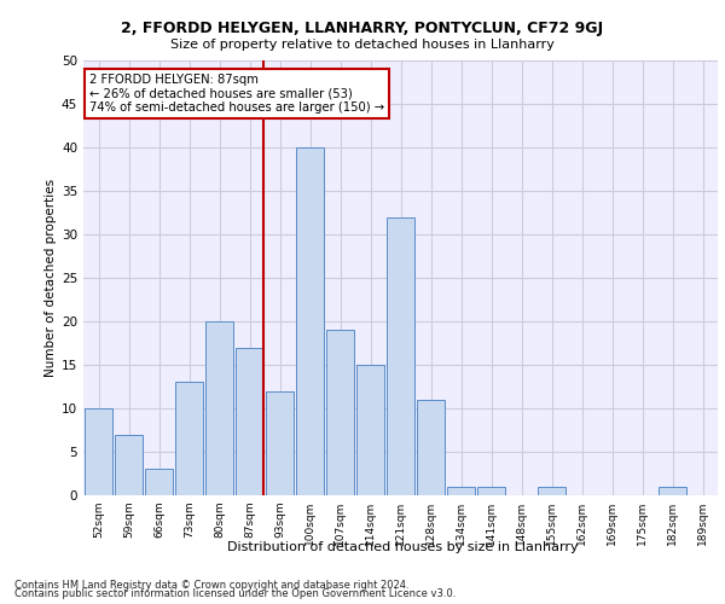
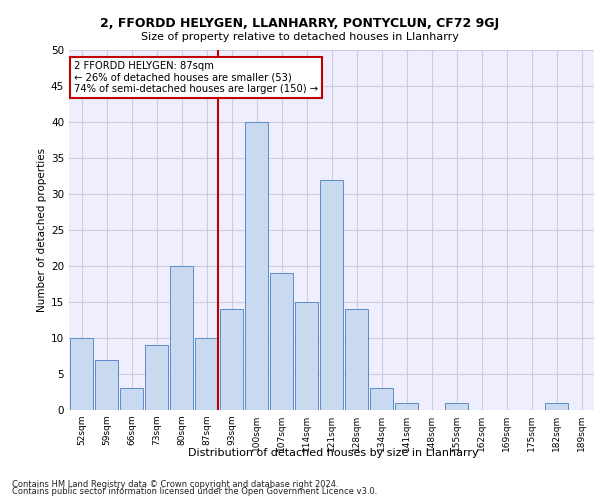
73sqm: 13 -> 9
87sqm: 17 -> 10
93sqm: 12 -> 14
128sqm: 11 -> 14
134sqm: 1 -> 3
